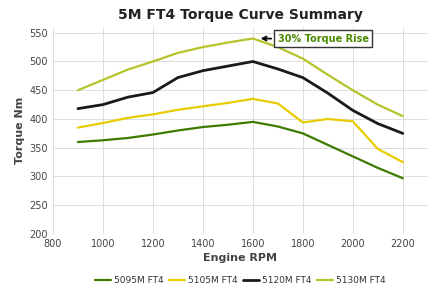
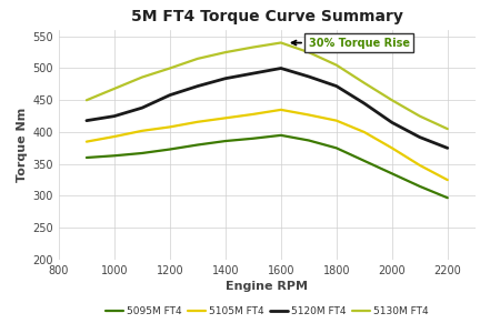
5120M FT4/1200: 446 -> 458
5105M FT4/1800: 394 -> 418
5105M FT4/2000: 396 -> 375
